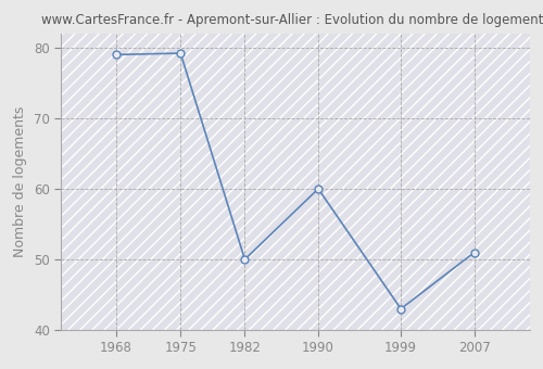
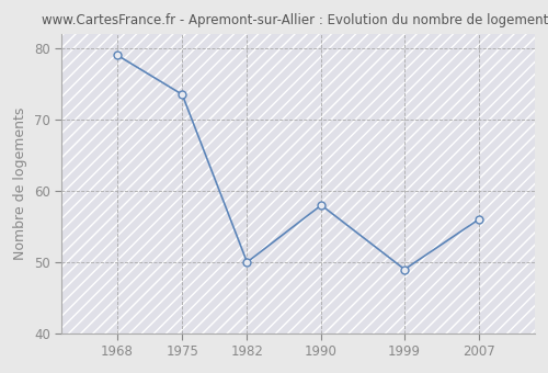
1975: 79.2 -> 73.5
1990: 60.0 -> 58.0
1999: 43.0 -> 49.0
2007: 51.0 -> 56.0
